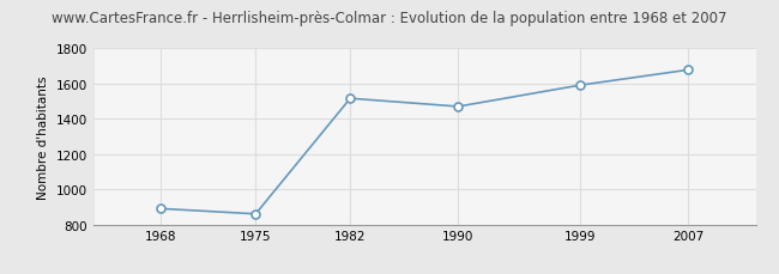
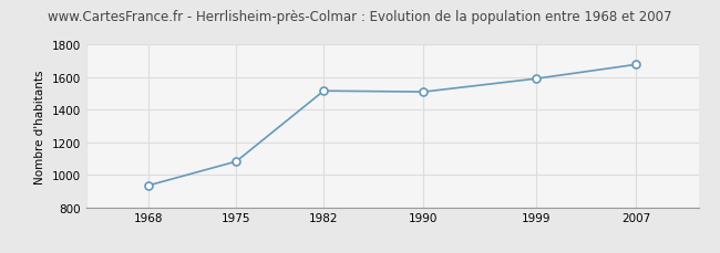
1968: 890 -> 940
1975: 860 -> 1080
1990: 1470 -> 1510
